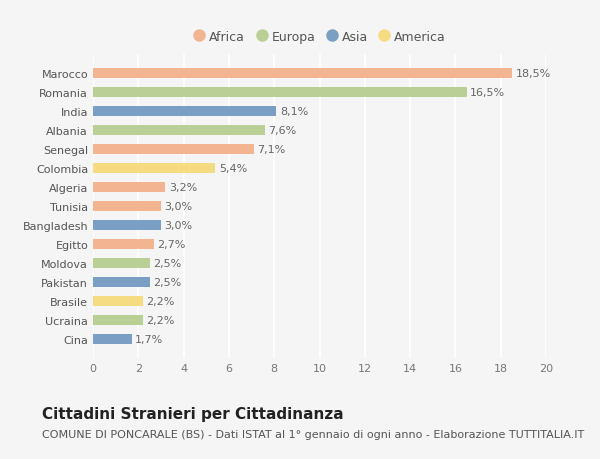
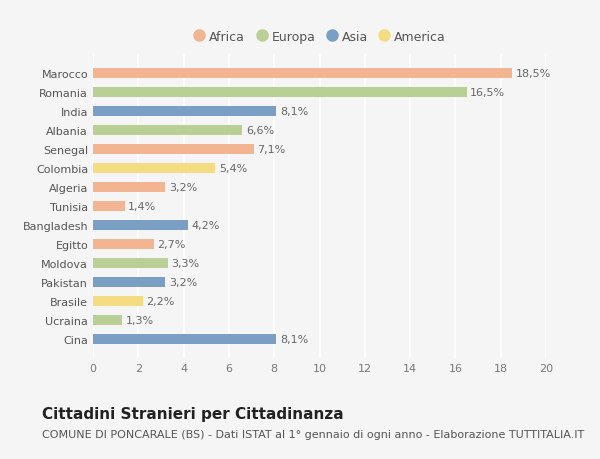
Albania: 7,6% -> 6,6%
Tunisia: 3,0% -> 1,4%
Bangladesh: 3,0% -> 4,2%
Moldova: 2,5% -> 3,3%
Pakistan: 2,5% -> 3,2%
Ucraina: 2,2% -> 1,3%
Cina: 1,7% -> 8,1%
